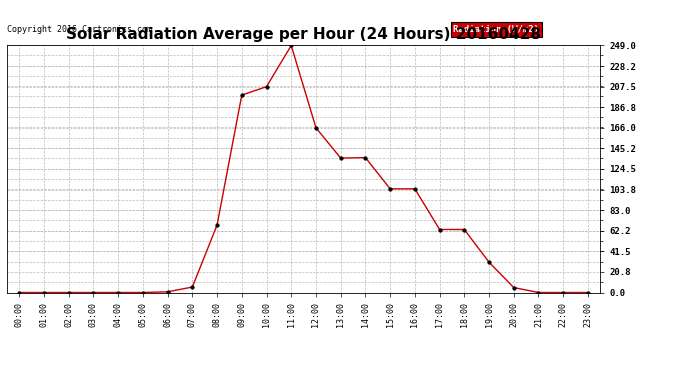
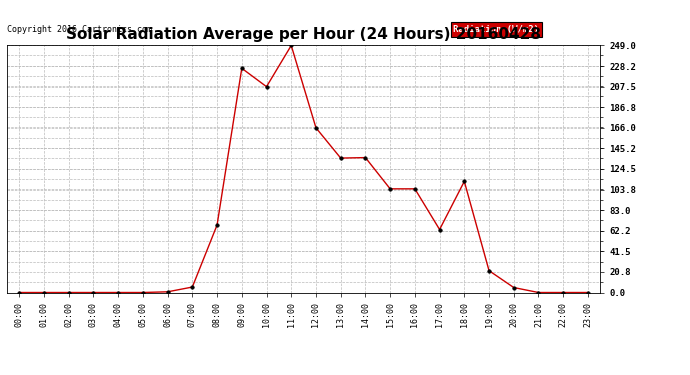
09:00: 199 -> 226
18:00: 64 -> 112
19:00: 30 -> 22
